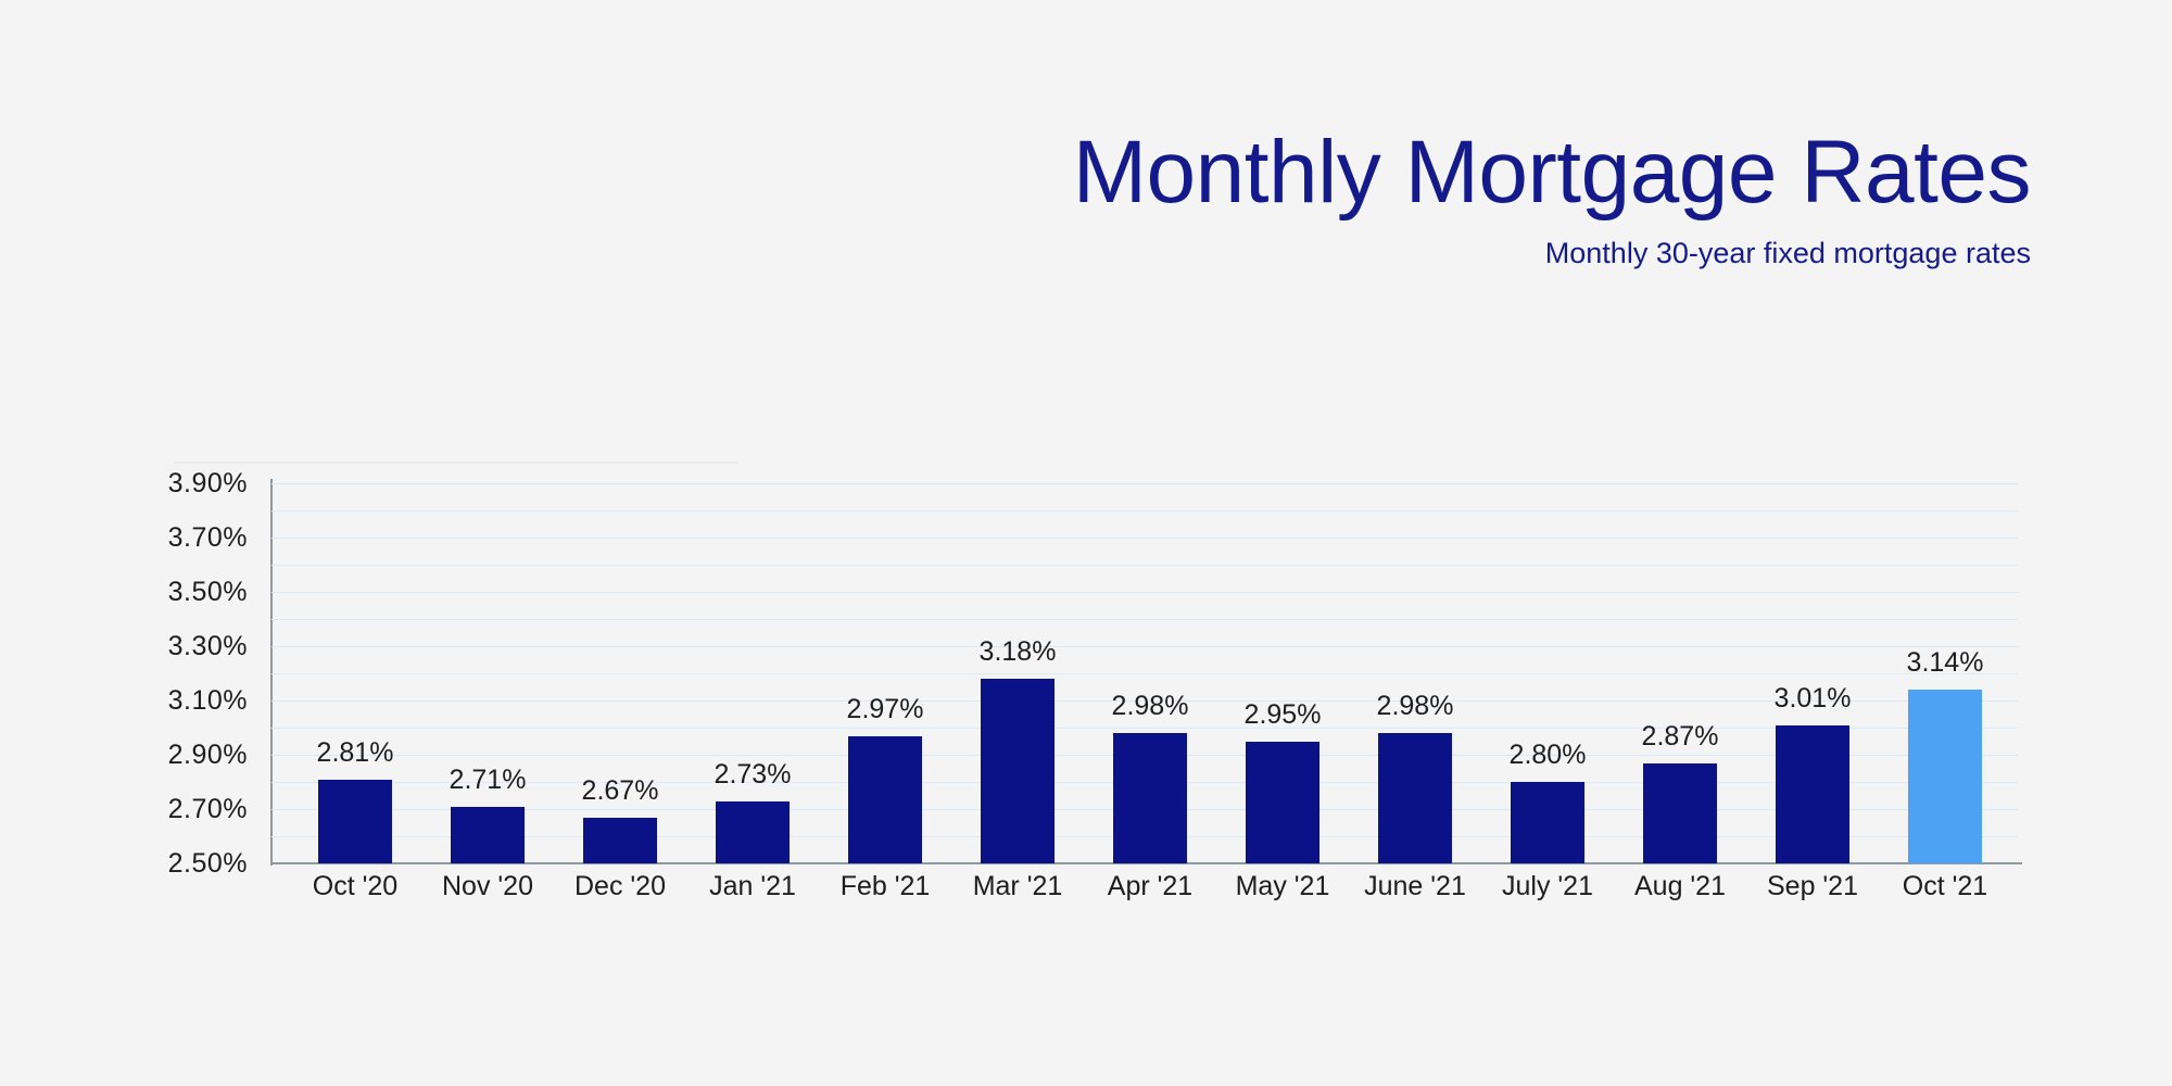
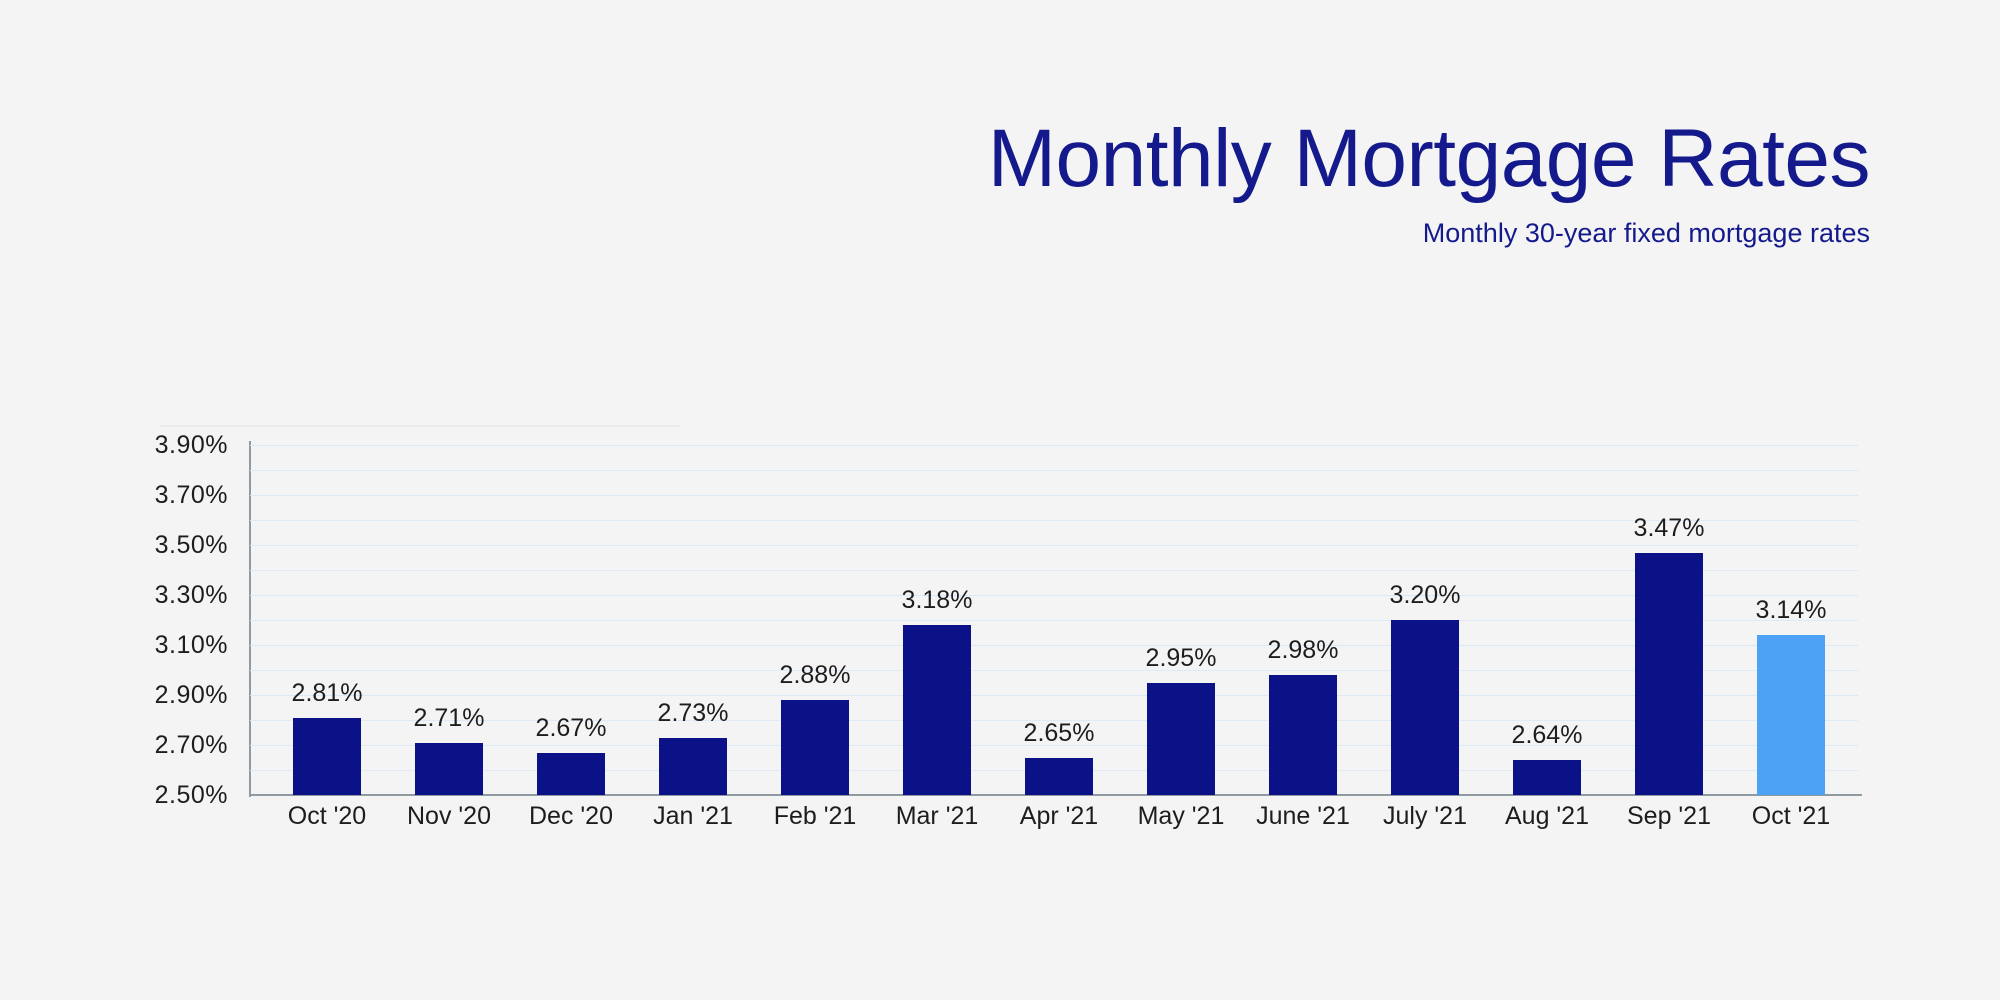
Feb '21: 2.97% -> 2.88%
Apr '21: 2.98% -> 2.65%
July '21: 2.80% -> 3.20%
Aug '21: 2.87% -> 2.64%
Sep '21: 3.01% -> 3.47%
